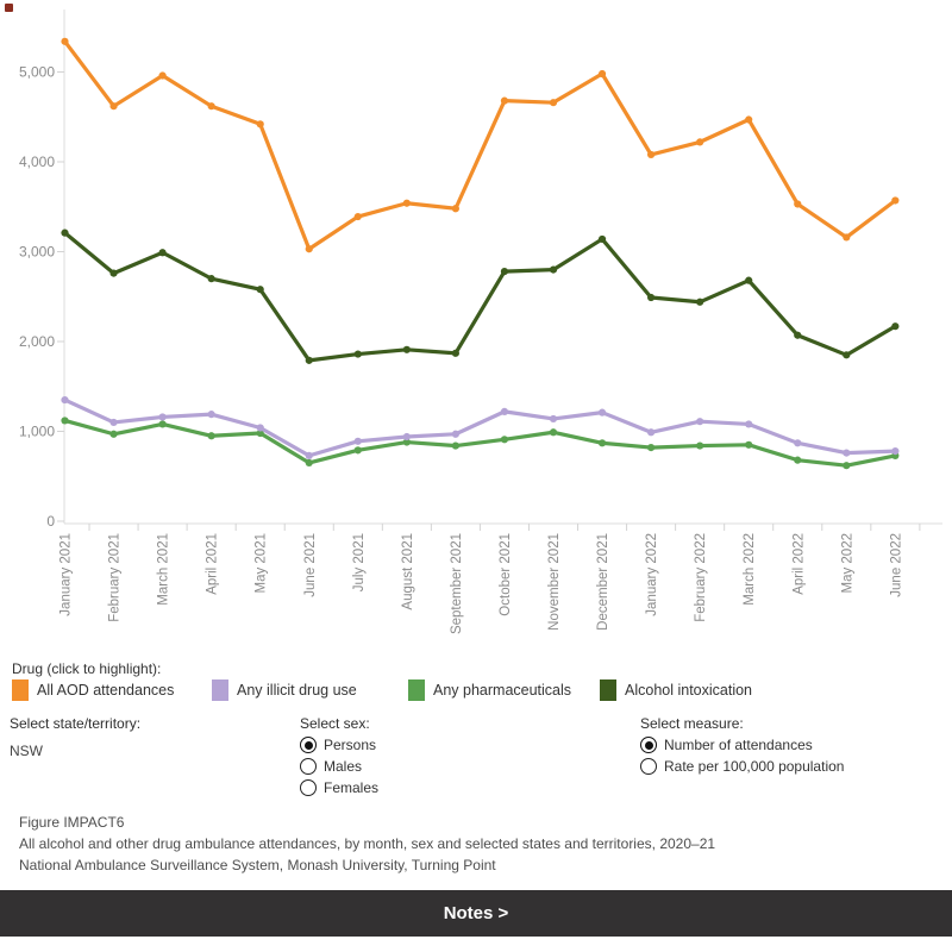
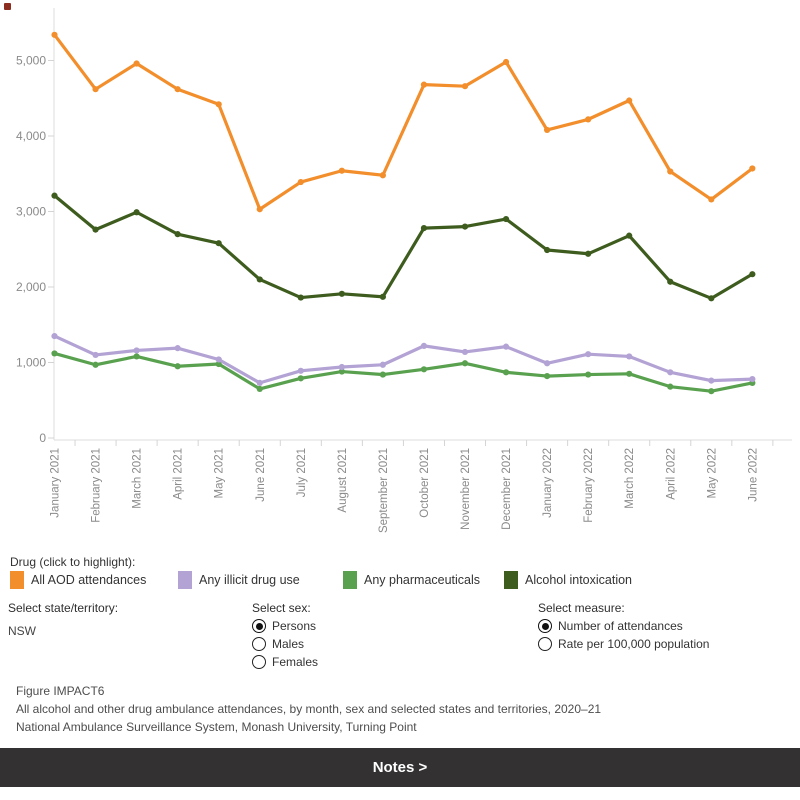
Alcohol intoxication/June 2021: 1800 -> 2100
Alcohol intoxication/December 2021: 3100 -> 2900
